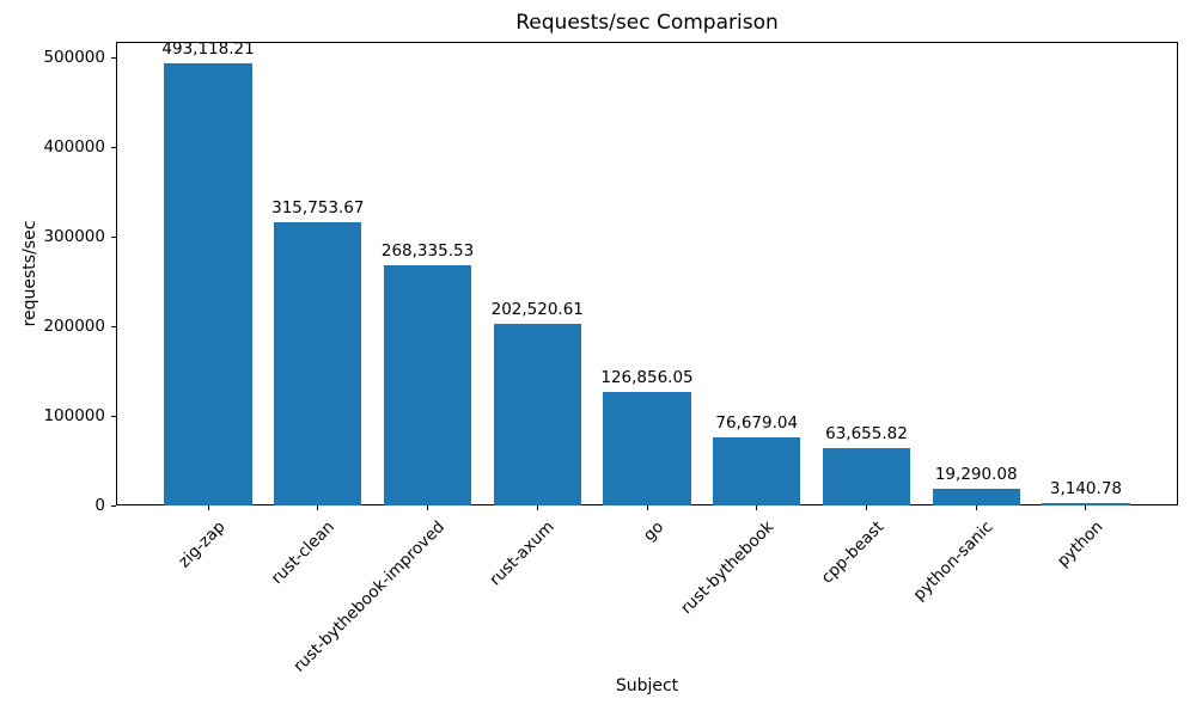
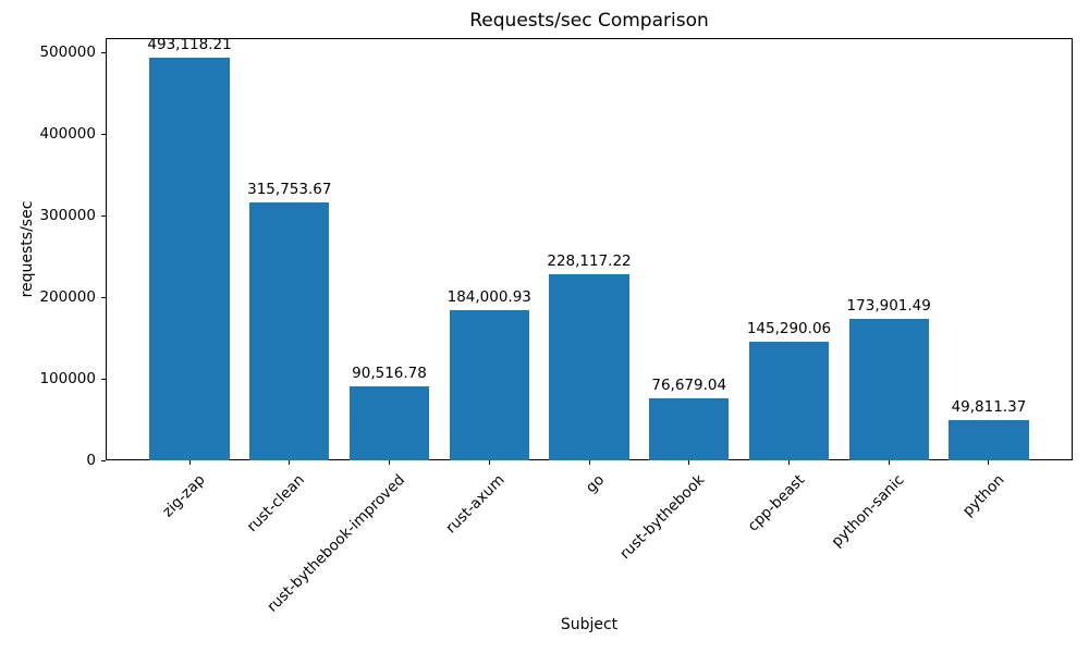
rust-bythebook-improved: 268,335.53 -> 90,516.78
rust-axum: 202,520.61 -> 184,000.93
go: 126,856.05 -> 228,117.22
cpp-beast: 63,655.82 -> 145,290.06
python-sanic: 19,290.08 -> 173,901.49
python: 3,140.78 -> 49,811.37
